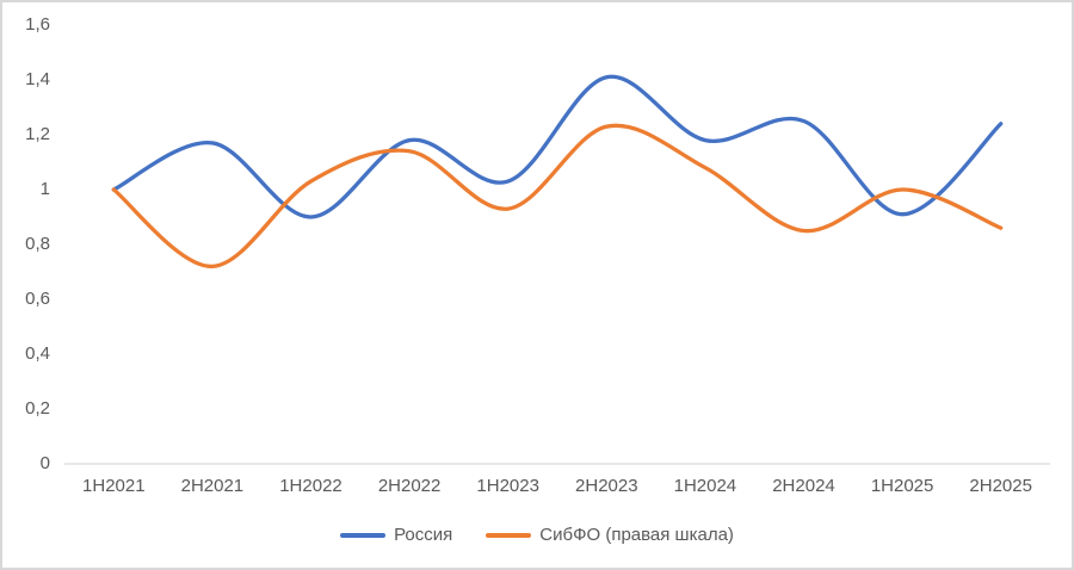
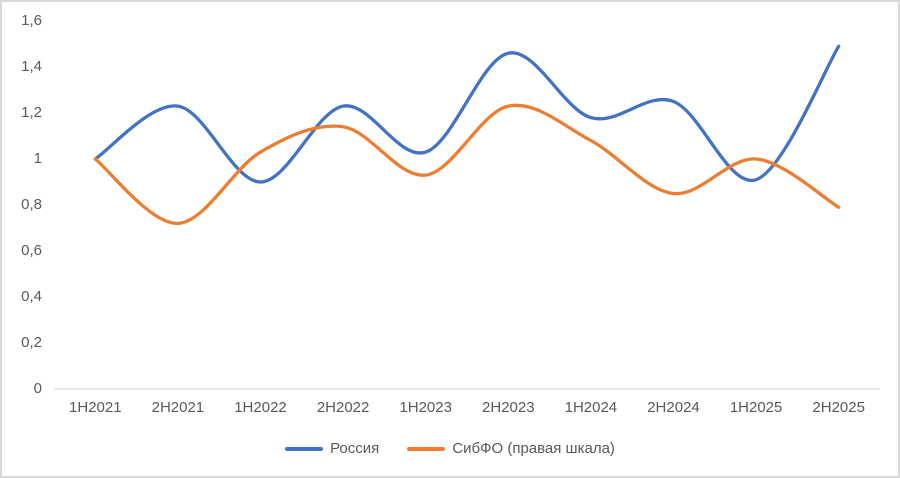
Россия/2H2021: 1,17 -> 1,23
Россия/2H2022: 1,18 -> 1,23
Россия/2H2023: 1,41 -> 1,46
Россия/2H2025: 1,24 -> 1,49
СибФО (правая шкала)/2H2025: 0,86 -> 0,79
